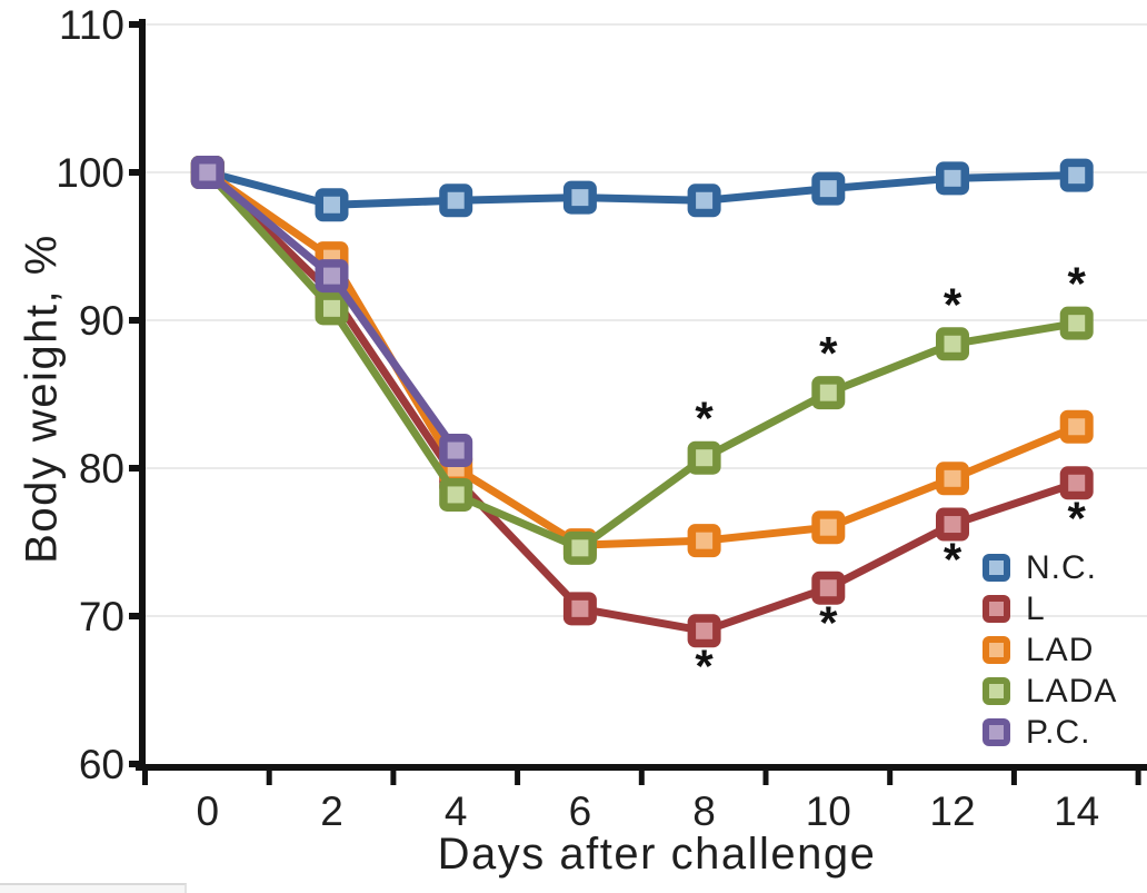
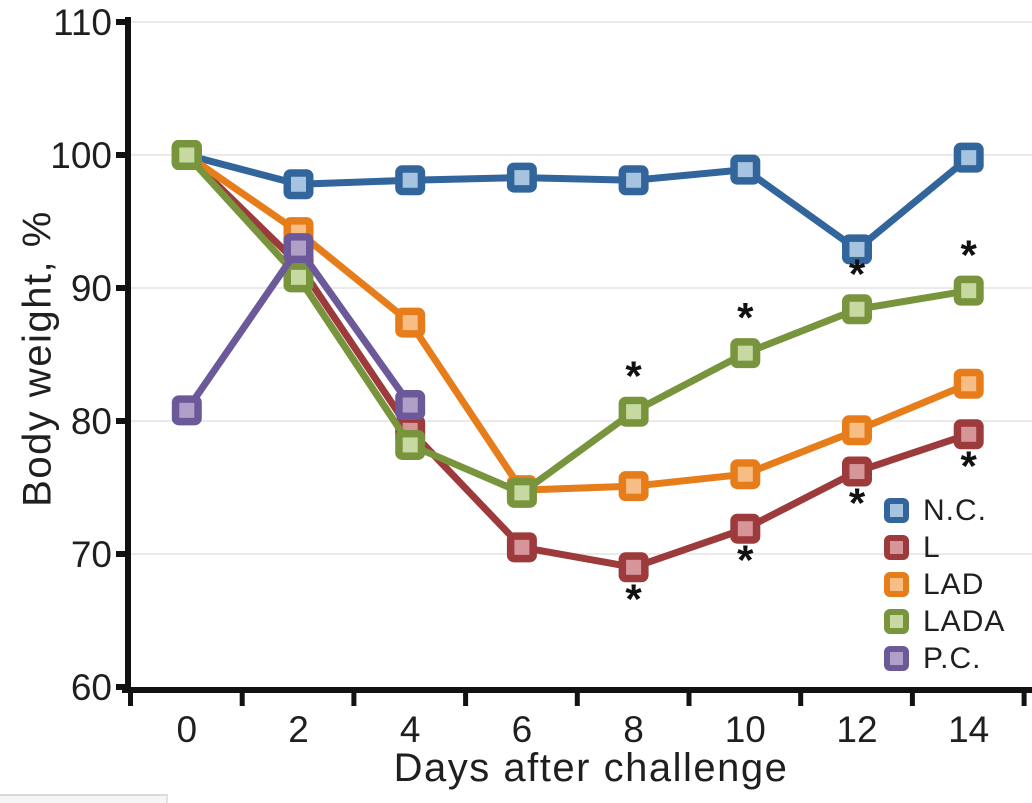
P.C./0: 100.0 -> 80.8
LAD/4: 80.0 -> 87.4
N.C./12: 99.6 -> 92.9
